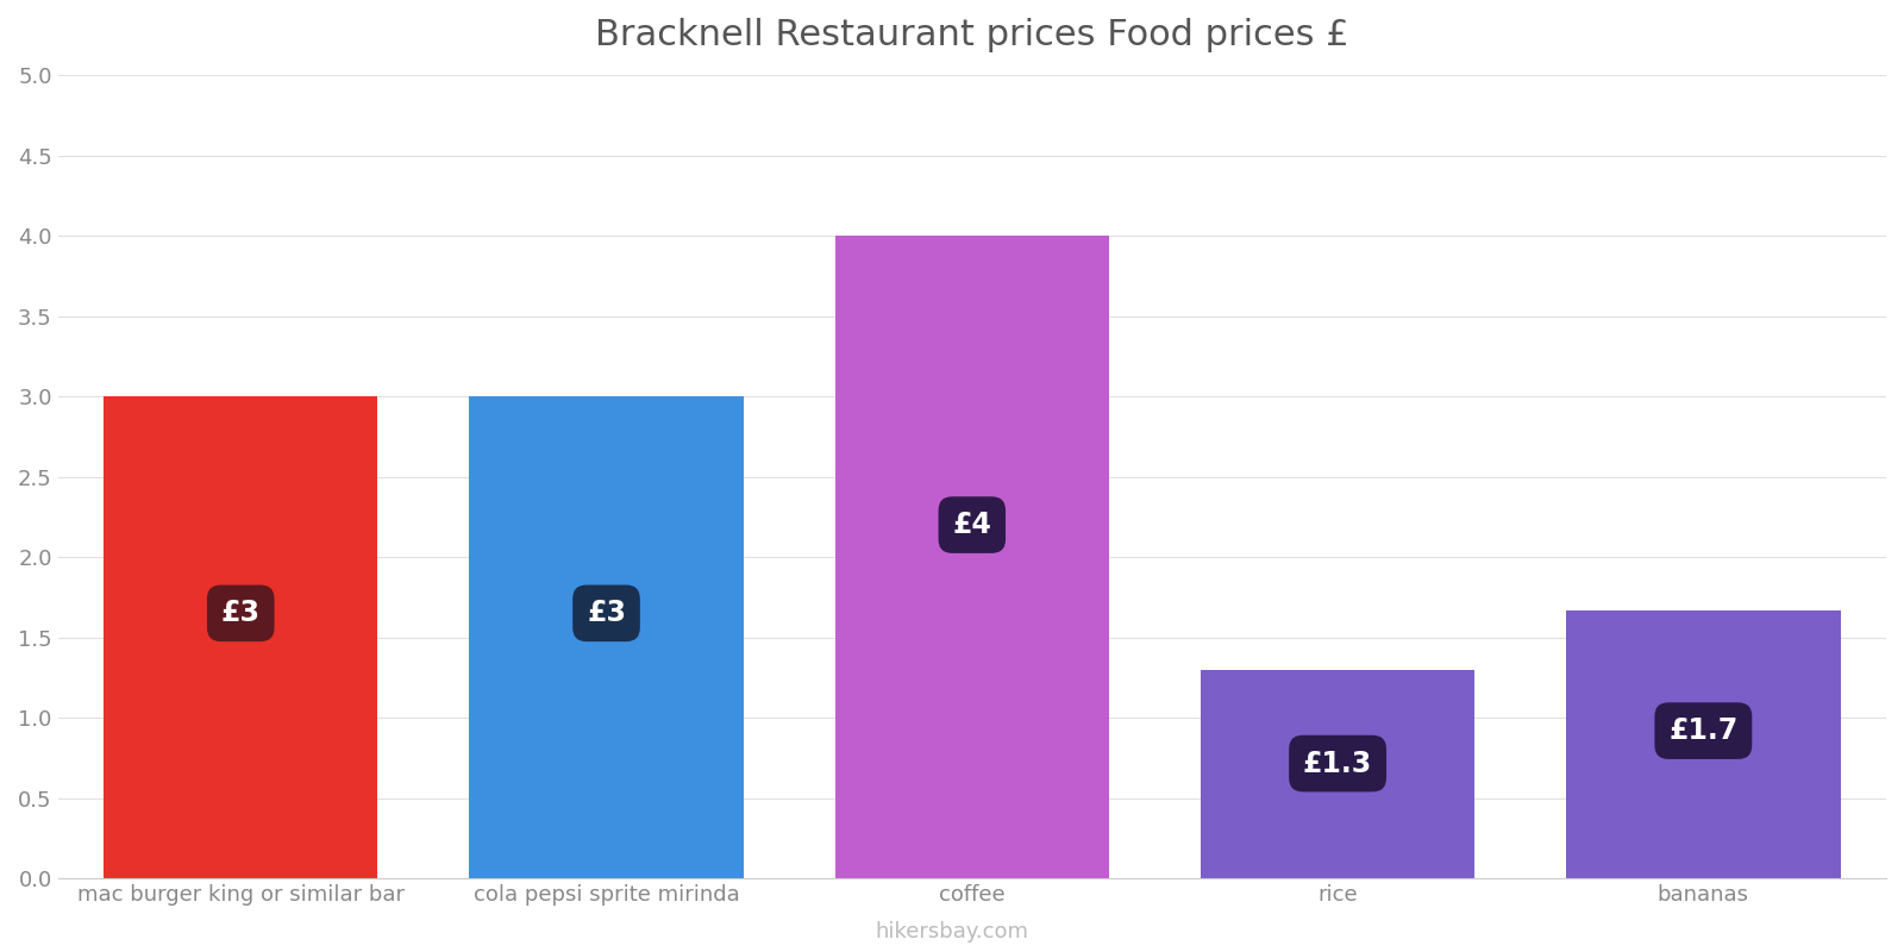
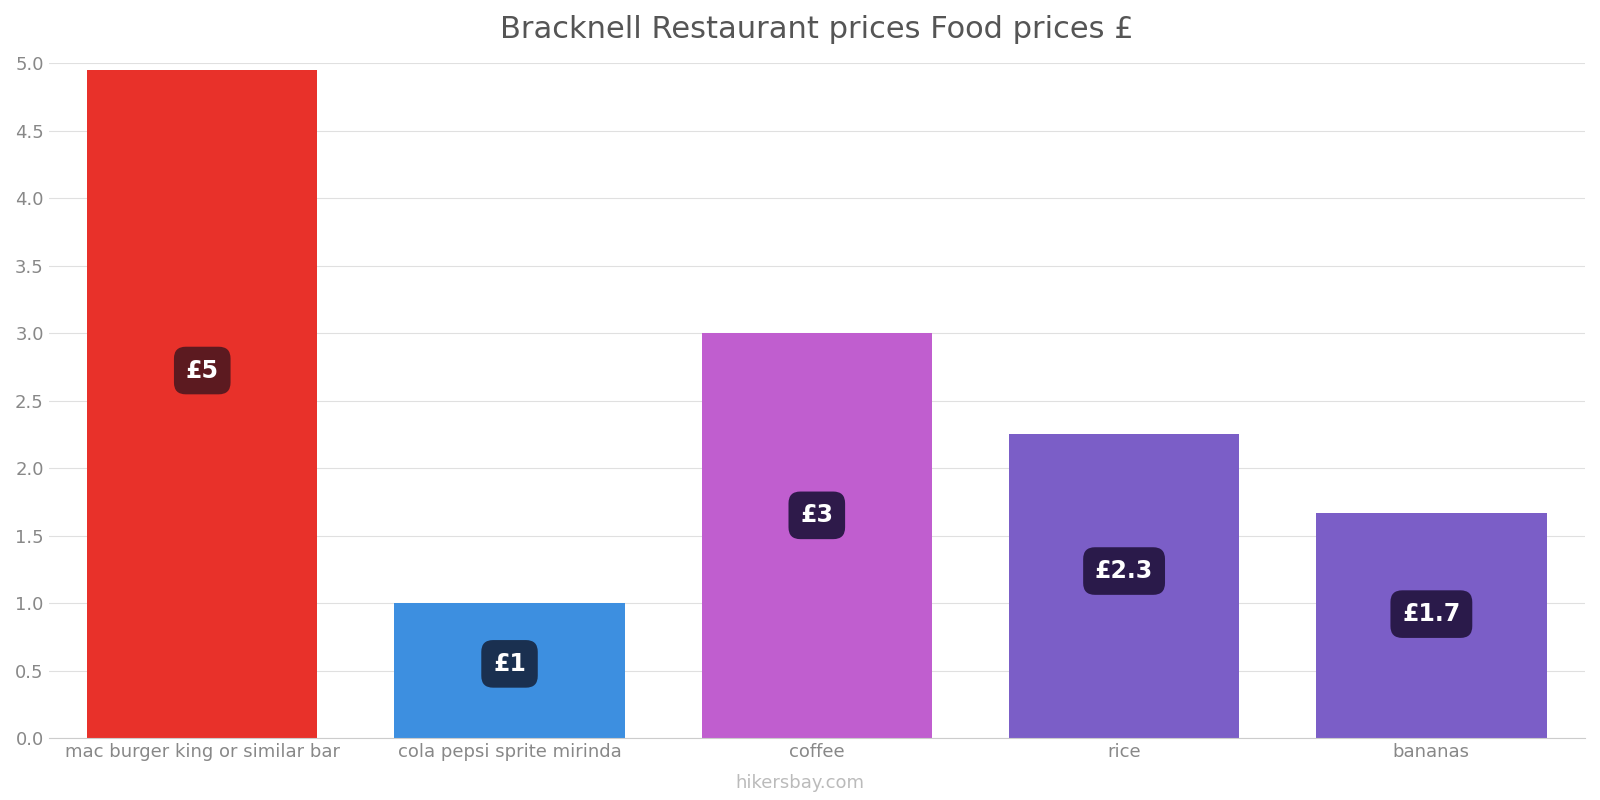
mac burger king or similar bar: £3 -> £5
cola pepsi sprite mirinda: £3 -> £1
coffee: £4 -> £3
rice: £1.3 -> £2.3
